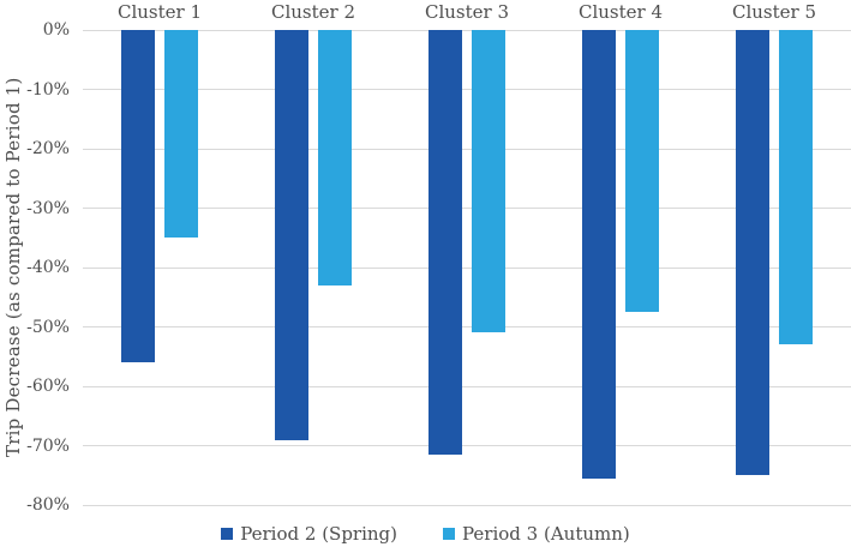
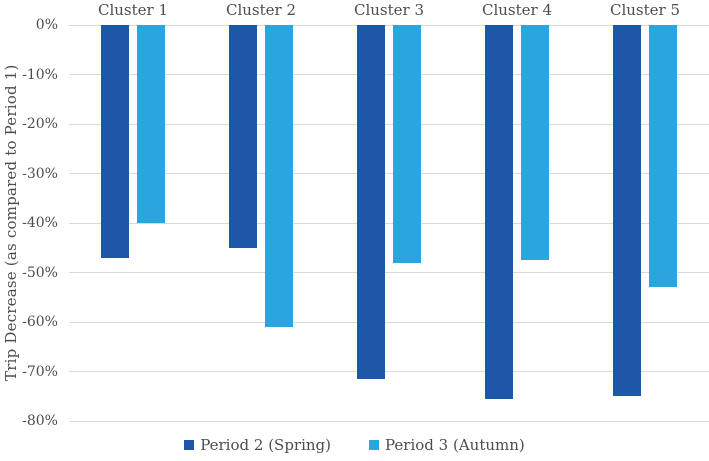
Period 2 (Spring)/Cluster 1: -56% -> -47%
Period 3 (Autumn)/Cluster 1: -35% -> -40%
Period 2 (Spring)/Cluster 2: -69% -> -45%
Period 3 (Autumn)/Cluster 2: -43% -> -61%
Period 3 (Autumn)/Cluster 3: -51% -> -48%
